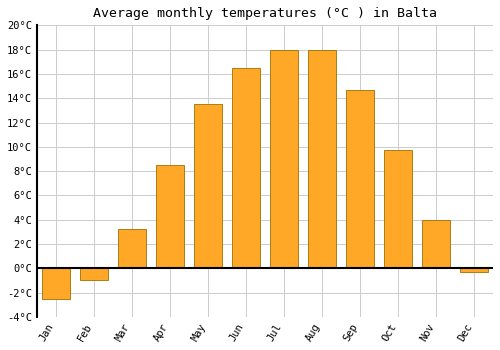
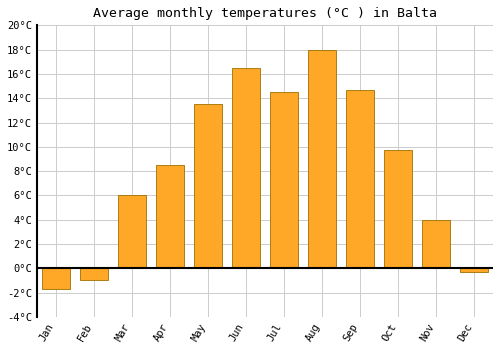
Jan: -2.5°C -> -1.7°C
Mar: 3.2°C -> 6.0°C
Jul: 18.0°C -> 14.5°C
